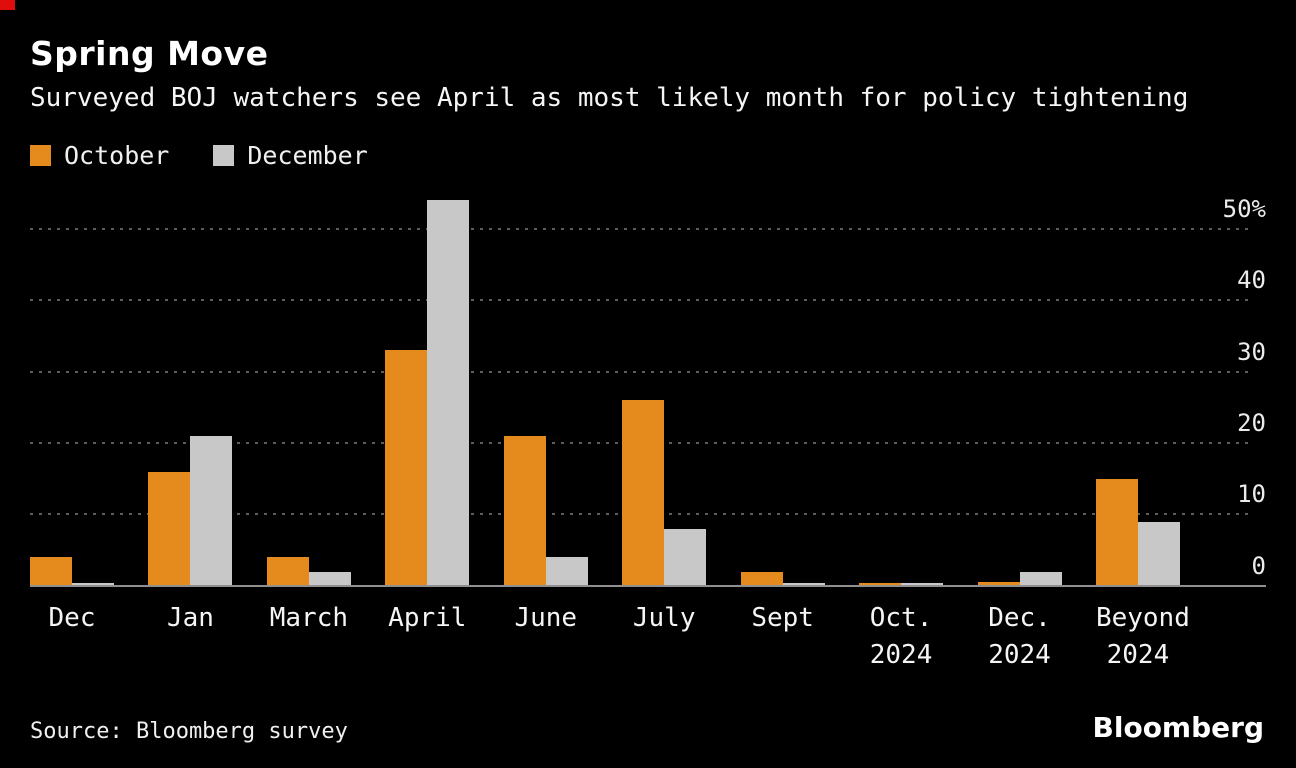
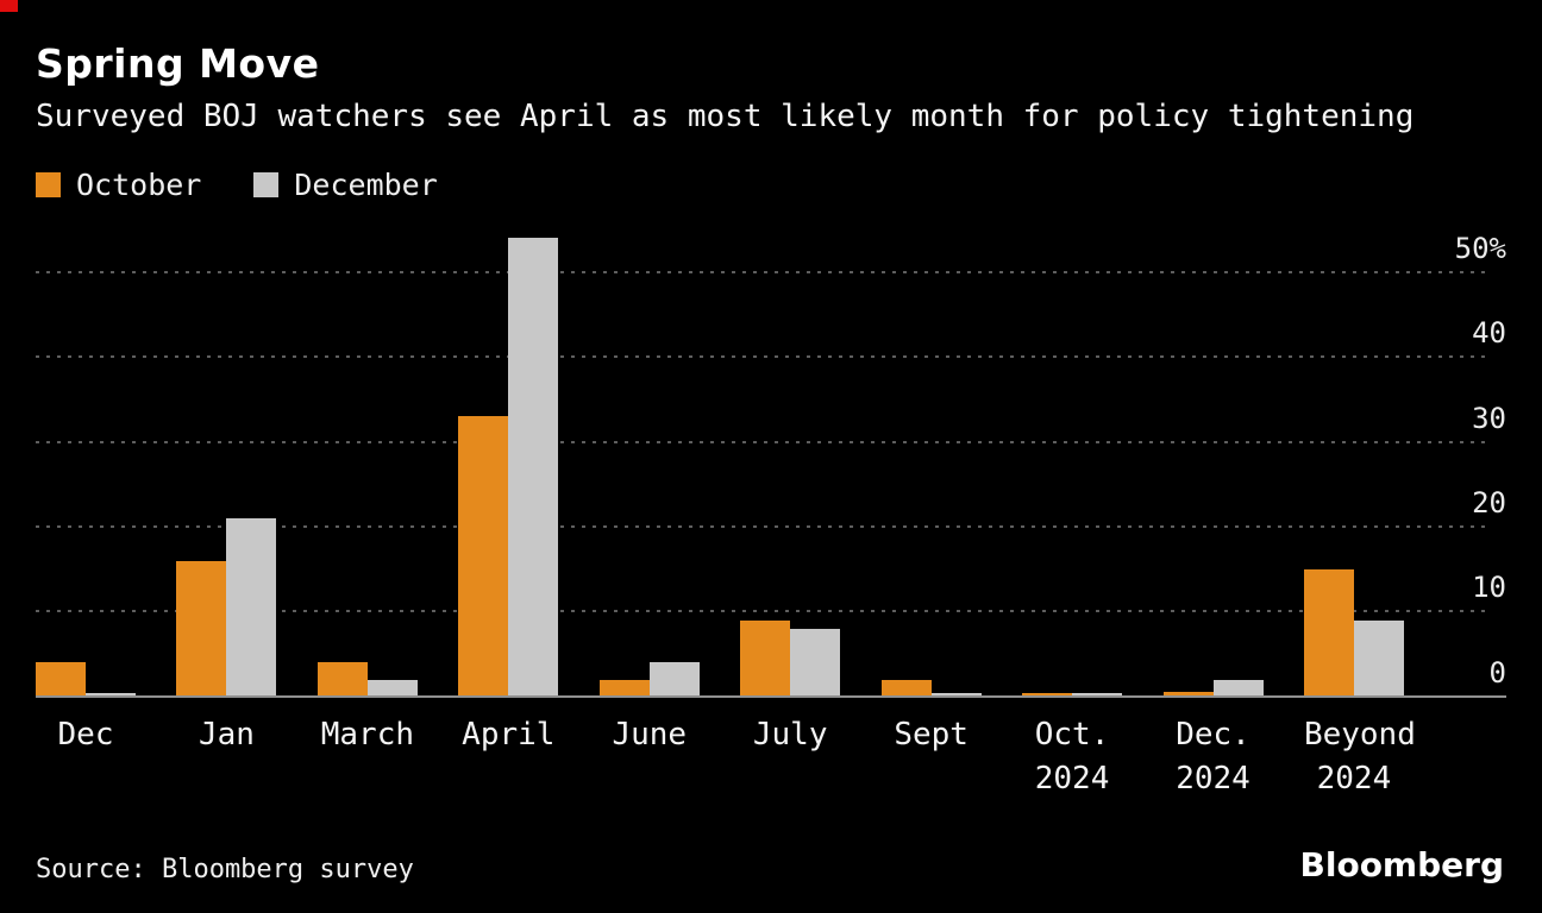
October/June: 21% -> 2%
October/July: 26% -> 9%
